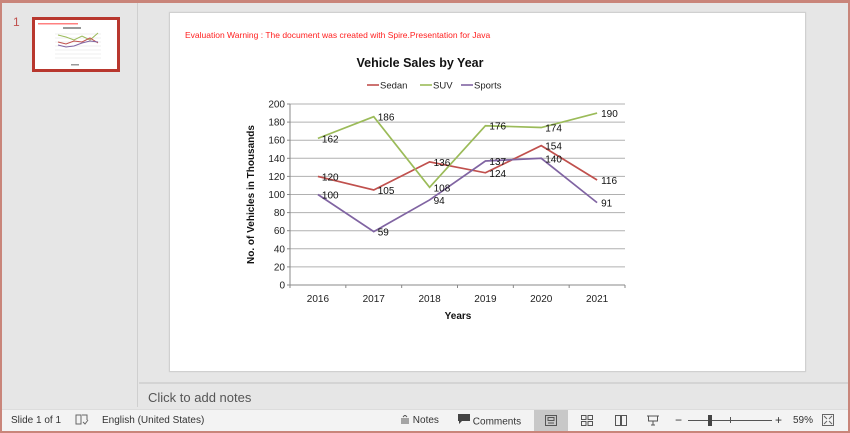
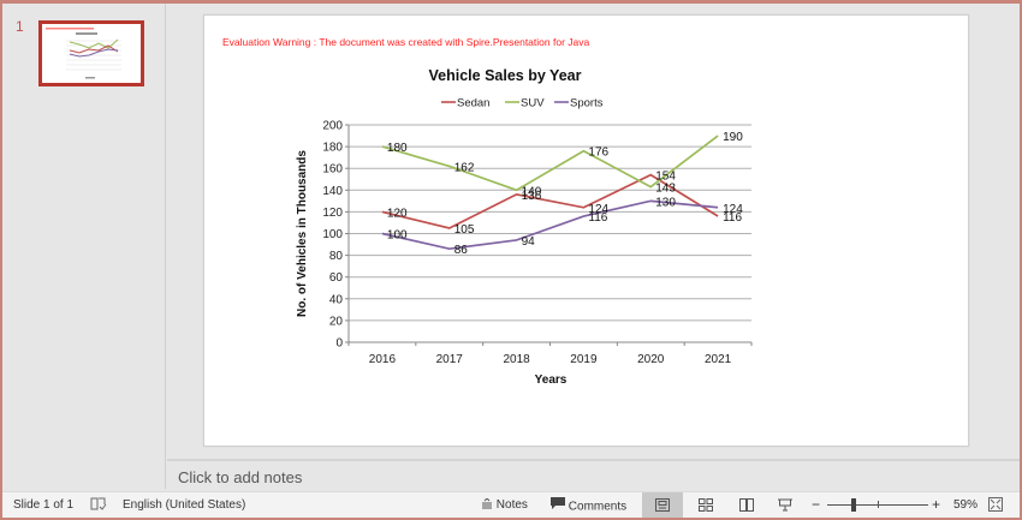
SUV/2016: 162 -> 180
SUV/2017: 186 -> 162
Sports/2017: 59 -> 86
SUV/2018: 108 -> 140
Sports/2019: 137 -> 116
SUV/2020: 174 -> 143
Sports/2020: 140 -> 130
Sports/2021: 91 -> 124
